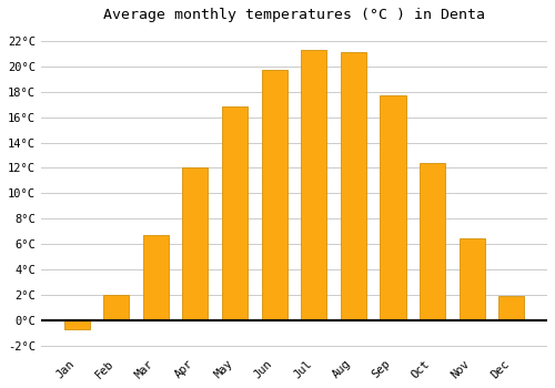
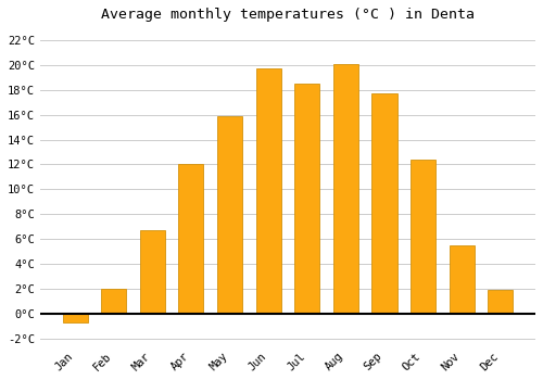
May: 16.8°C -> 15.9°C
Jul: 21.3°C -> 18.5°C
Aug: 21.1°C -> 20.1°C
Nov: 6.5°C -> 5.5°C
